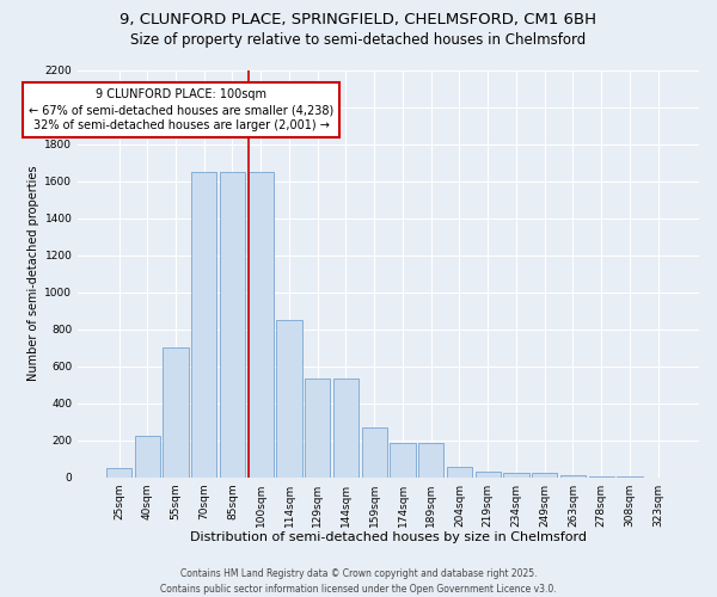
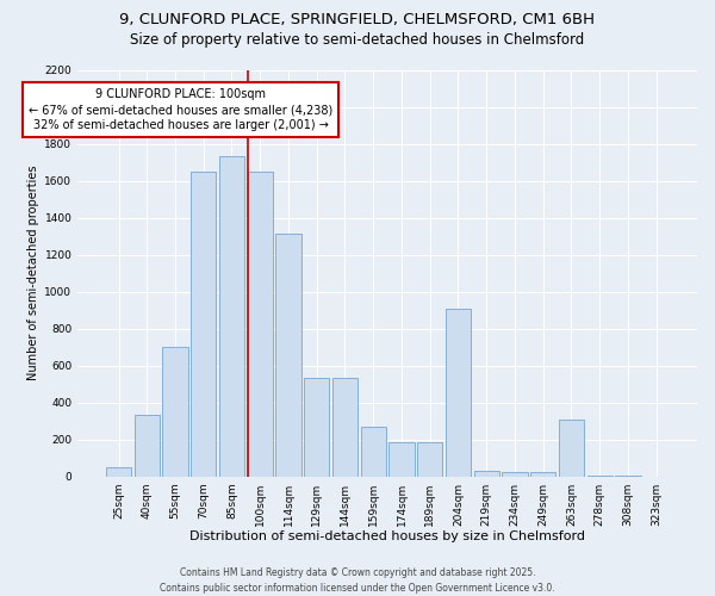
40sqm: 220 -> 330
85sqm: 1650 -> 1730
114sqm: 850 -> 1310
204sqm: 60 -> 910
263sqm: 10 -> 310
